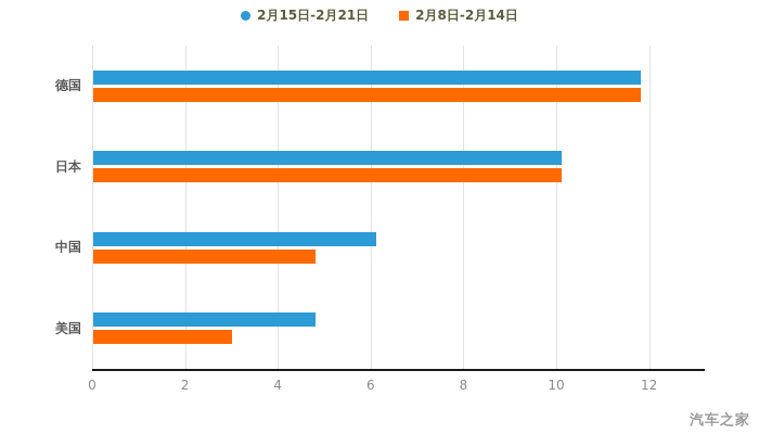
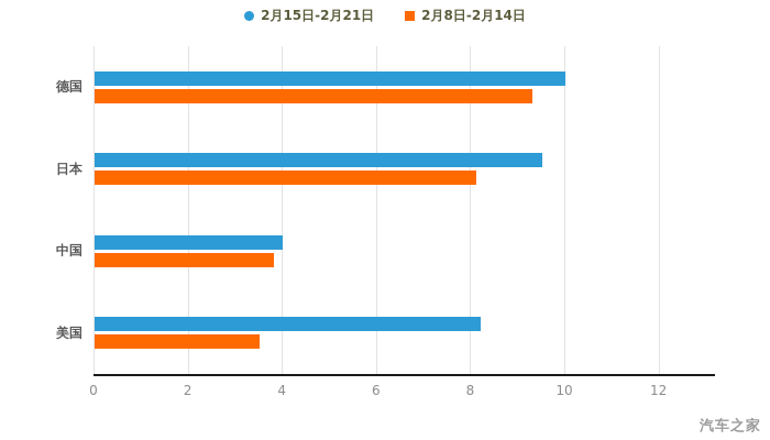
2月15日-2月21日/德国: 11.8 -> 10.0
2月8日-2月14日/德国: 11.8 -> 9.3
2月15日-2月21日/日本: 10.1 -> 9.5
2月8日-2月14日/日本: 10.1 -> 8.1
2月15日-2月21日/中国: 6.1 -> 4.0
2月8日-2月14日/中国: 4.8 -> 3.8
2月15日-2月21日/美国: 4.8 -> 8.2
2月8日-2月14日/美国: 3.0 -> 3.5
